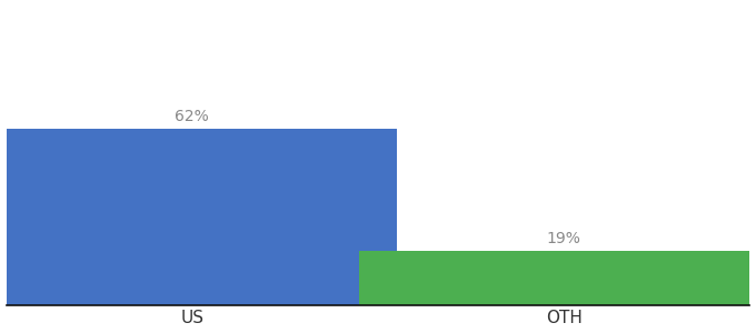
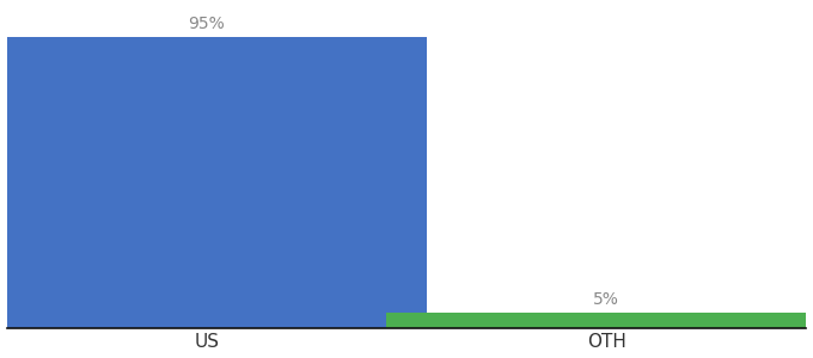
US: 62% -> 95%
OTH: 19% -> 5%
